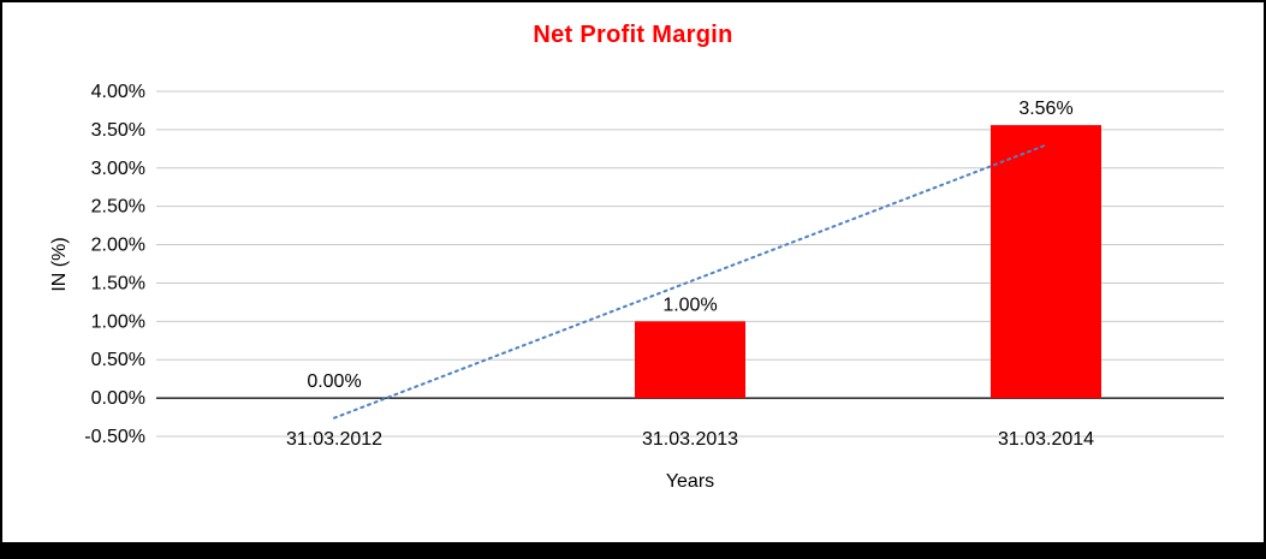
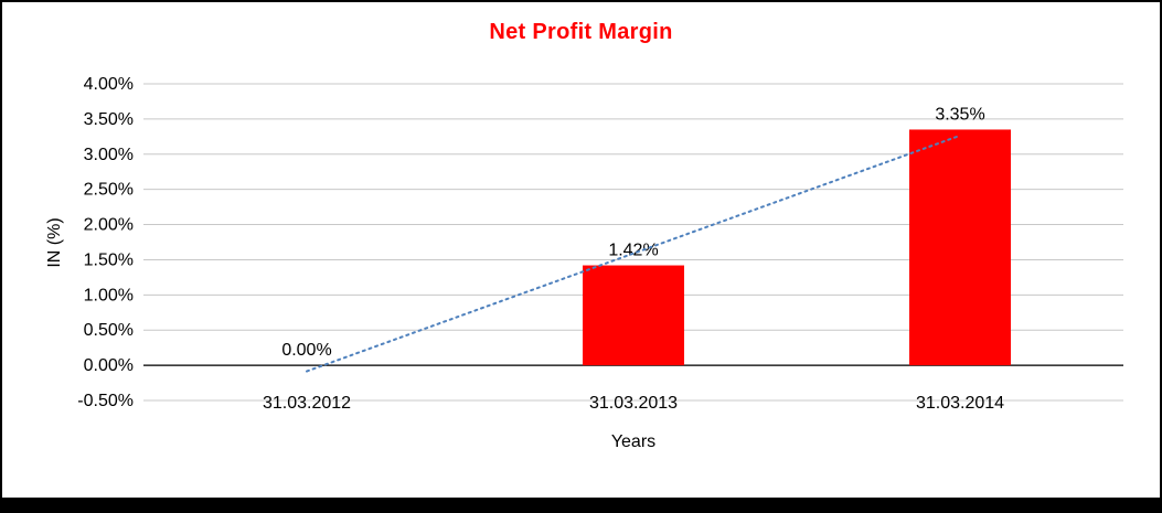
31.03.2013: 1.00% -> 1.42%
31.03.2014: 3.56% -> 3.35%
